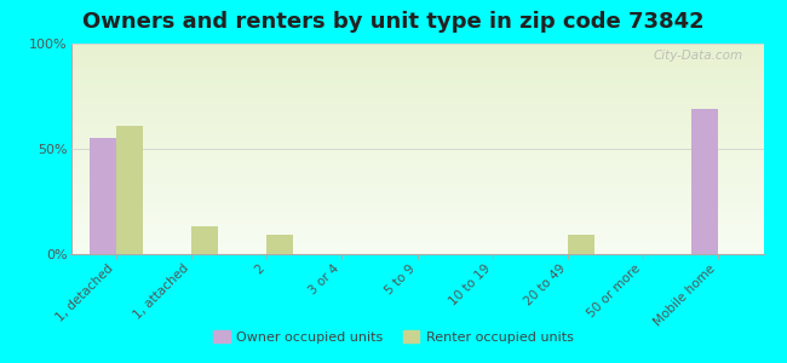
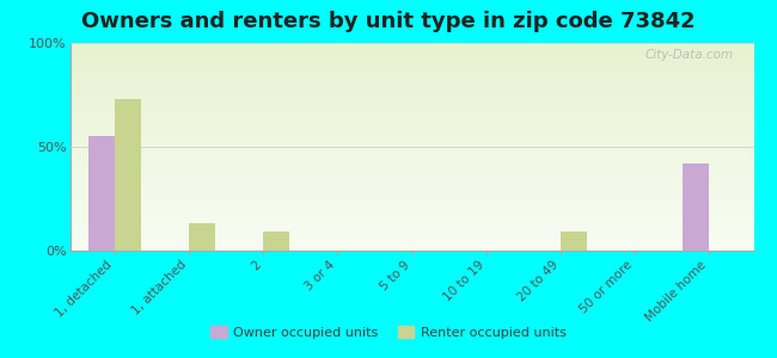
Renter occupied units/1, detached: 61% -> 73%
Owner occupied units/Mobile home: 69% -> 42%
